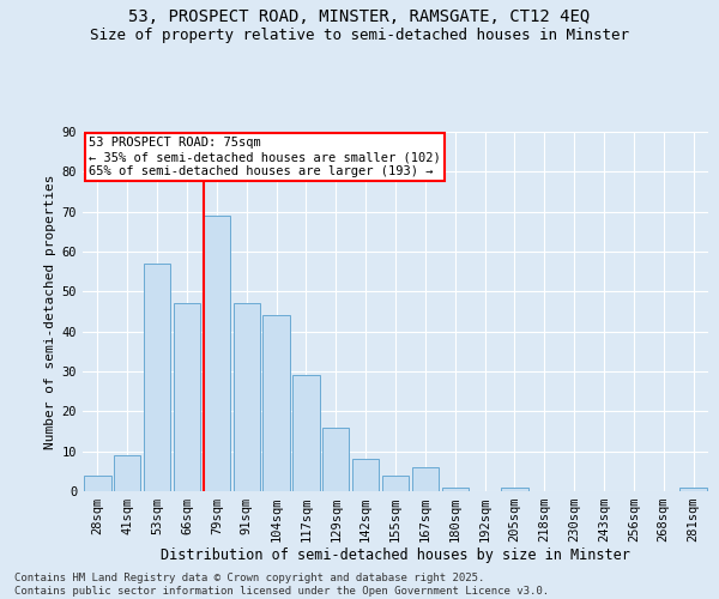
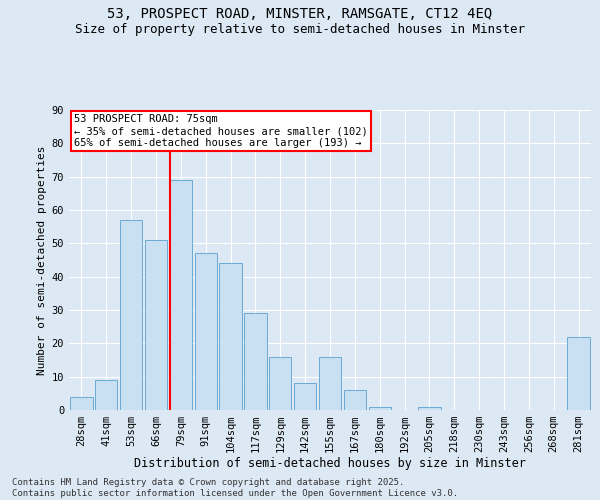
66sqm: 47 -> 51
155sqm: 4 -> 16
281sqm: 1 -> 22
